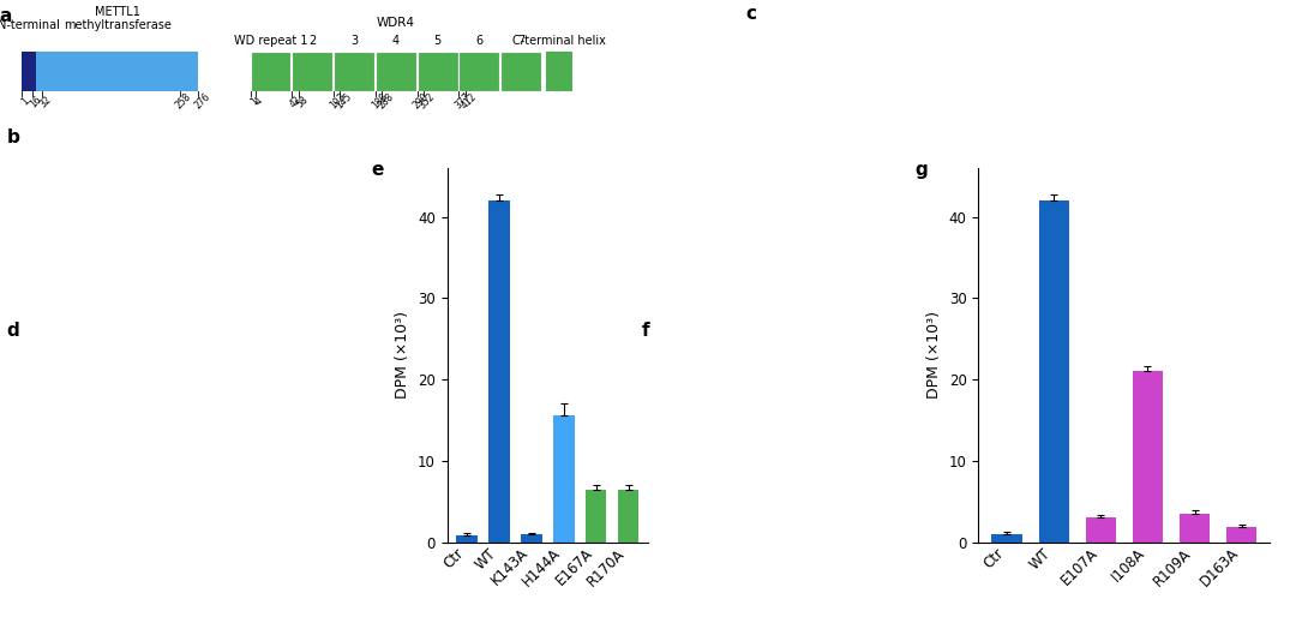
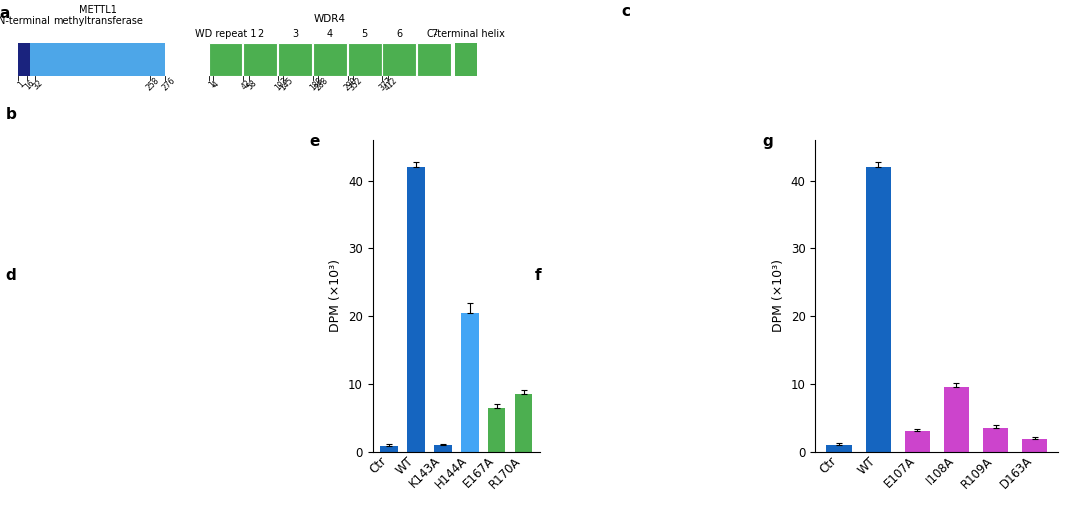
H144A: 15.6 -> 20.5
R170A: 6.4 -> 8.5
I108A: 21.0 -> 9.5
